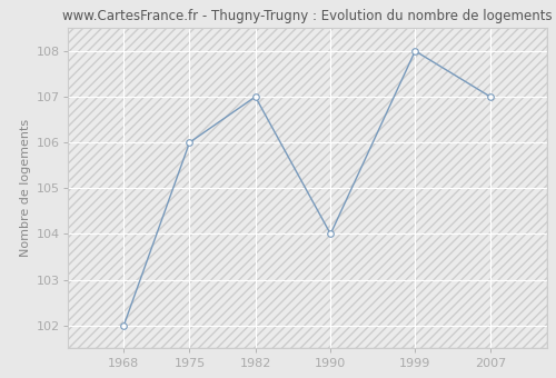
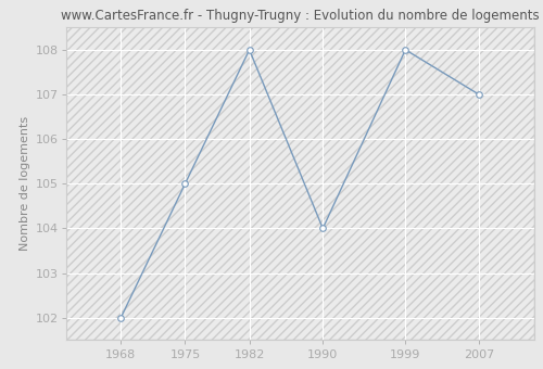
1975: 106 -> 105
1982: 107 -> 108
